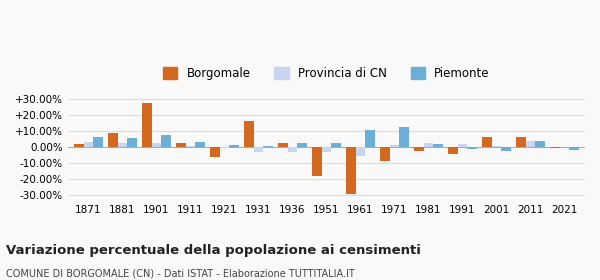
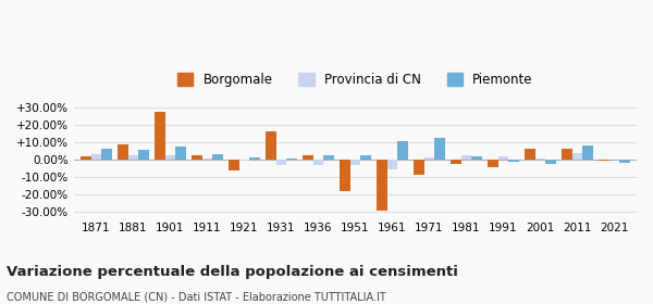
Piemonte/2011: 4% -> 8%
